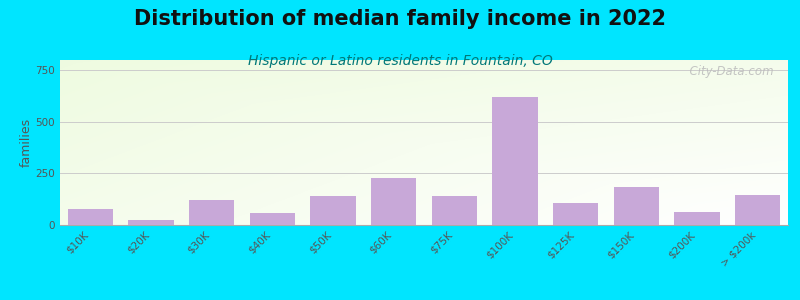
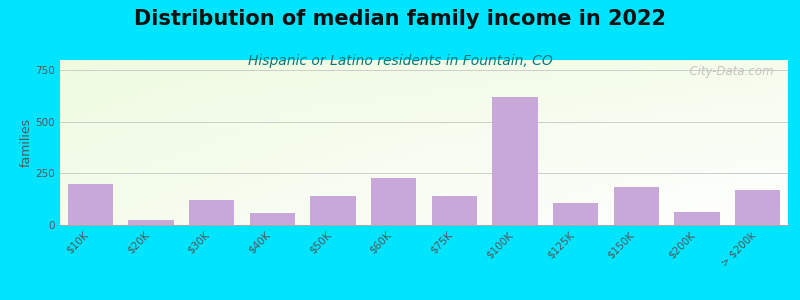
$10K: 80 -> 200
> $200k: 145 -> 170
